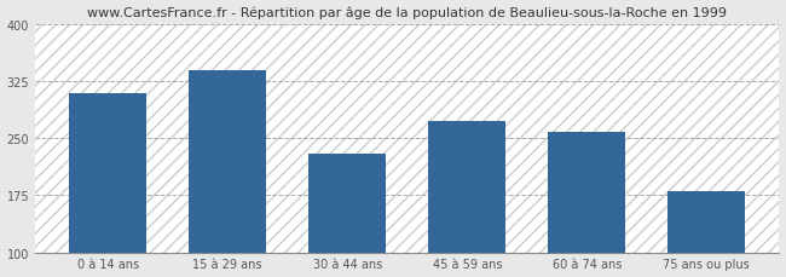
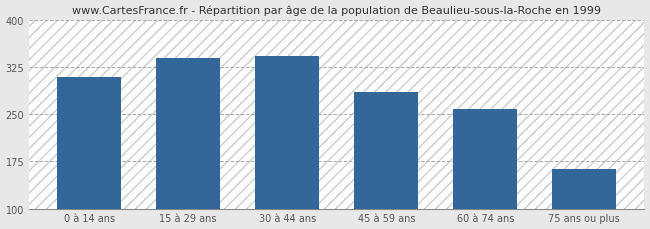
30 à 44 ans: 230 -> 343
45 à 59 ans: 272 -> 285
75 ans ou plus: 180 -> 163
